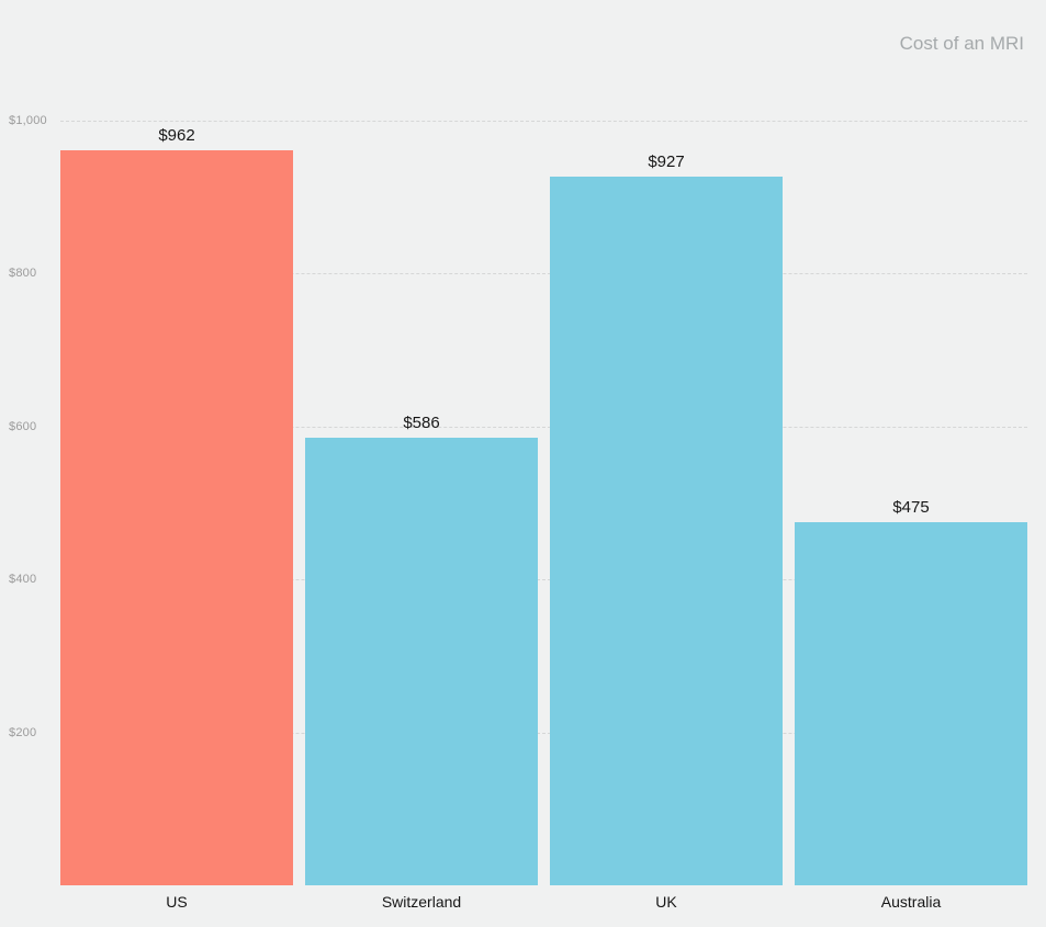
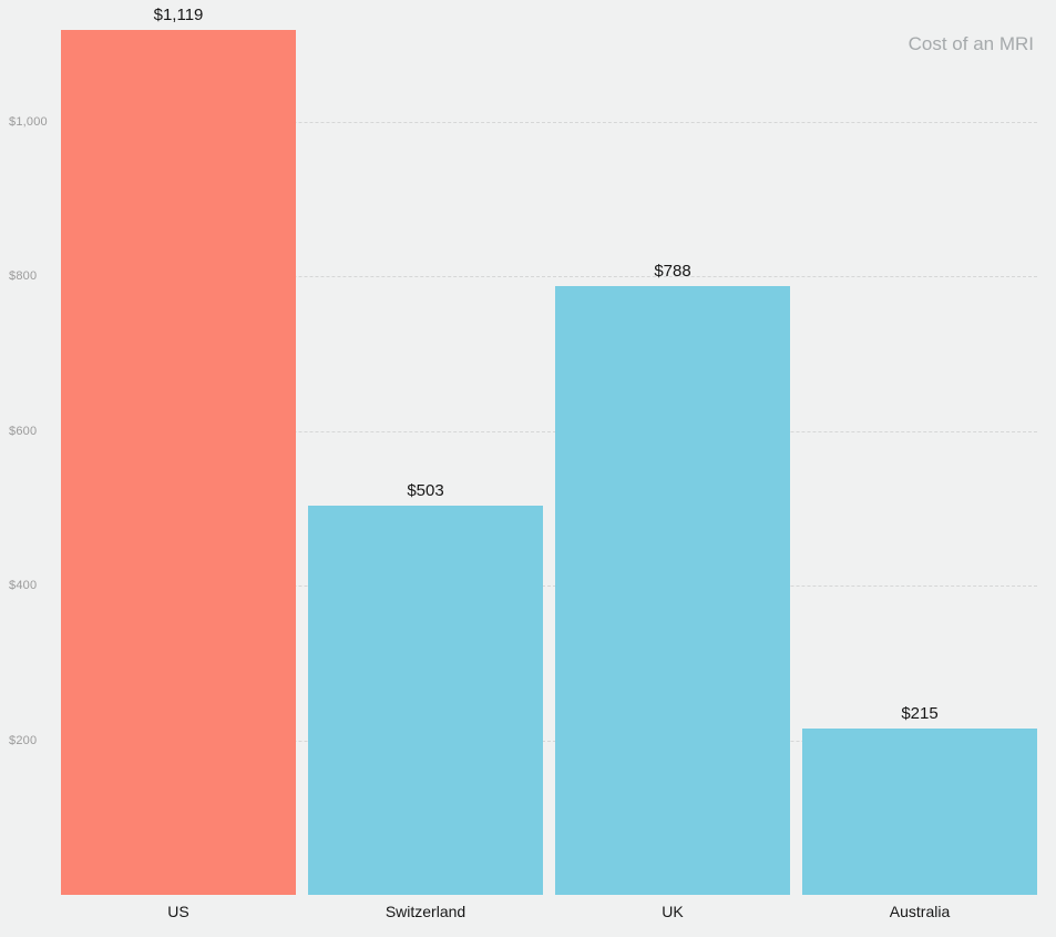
US: $962 -> $1,119
Switzerland: $586 -> $503
UK: $927 -> $788
Australia: $475 -> $215
